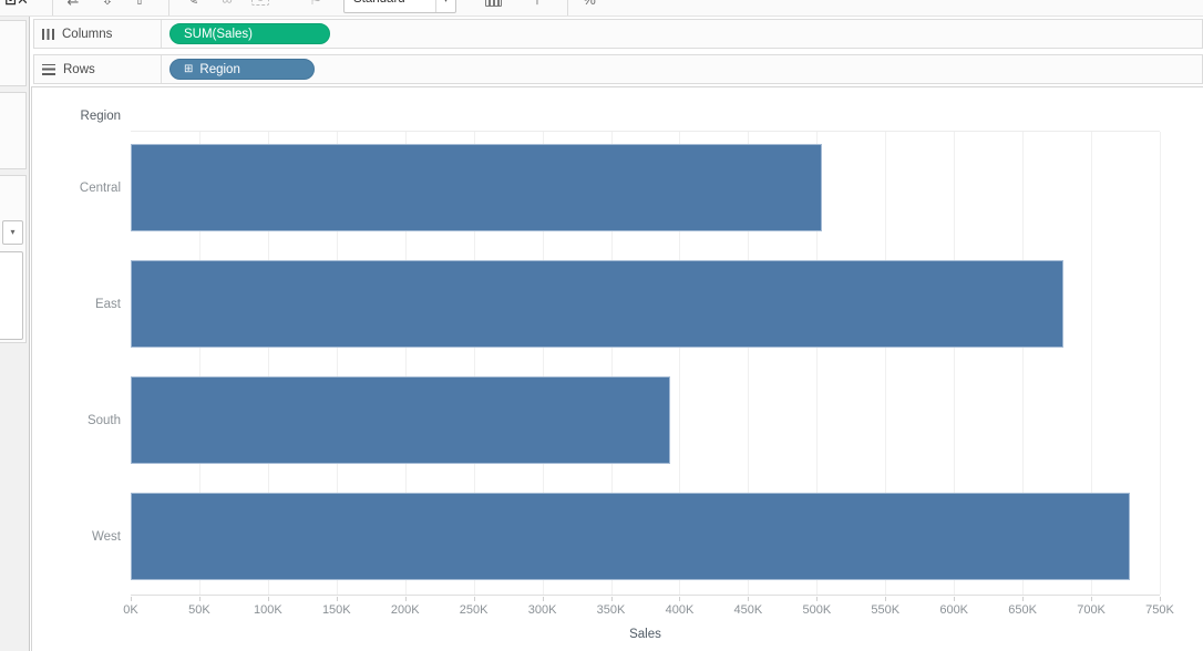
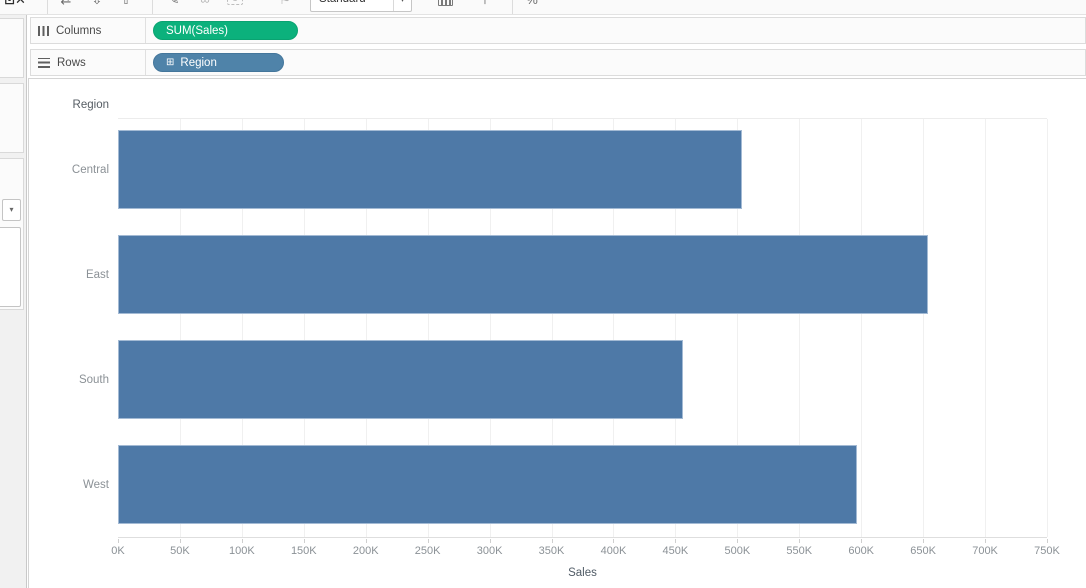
East: 680K -> 654K
South: 393K -> 456K
West: 728K -> 597K
